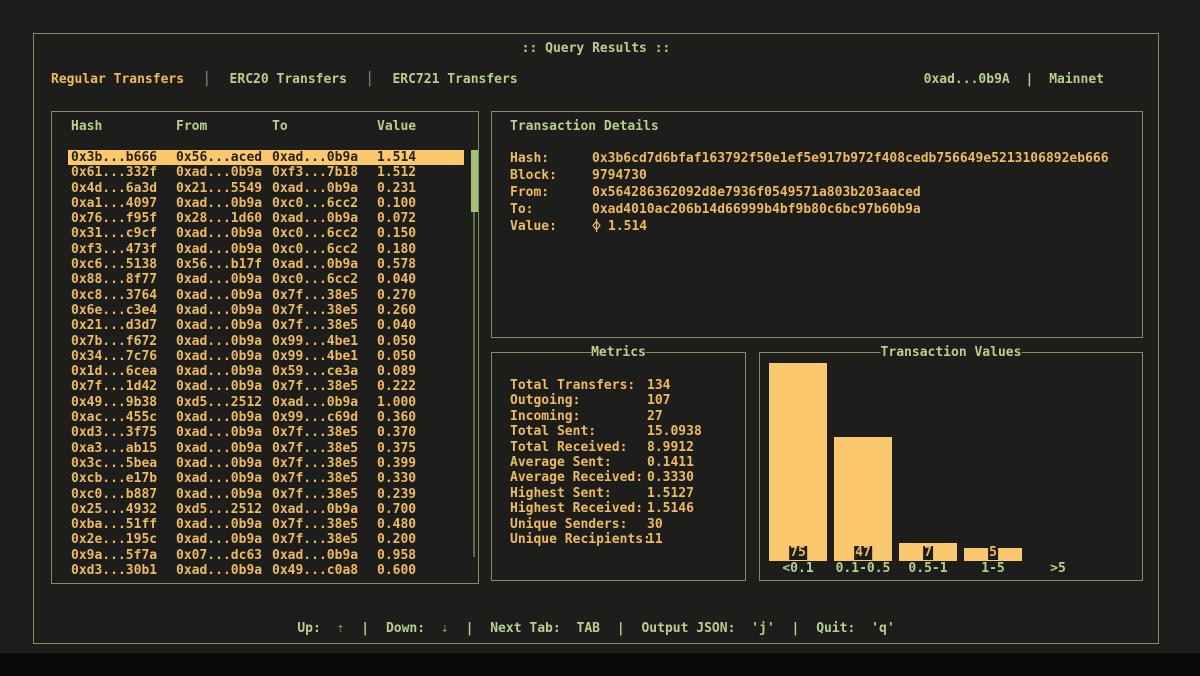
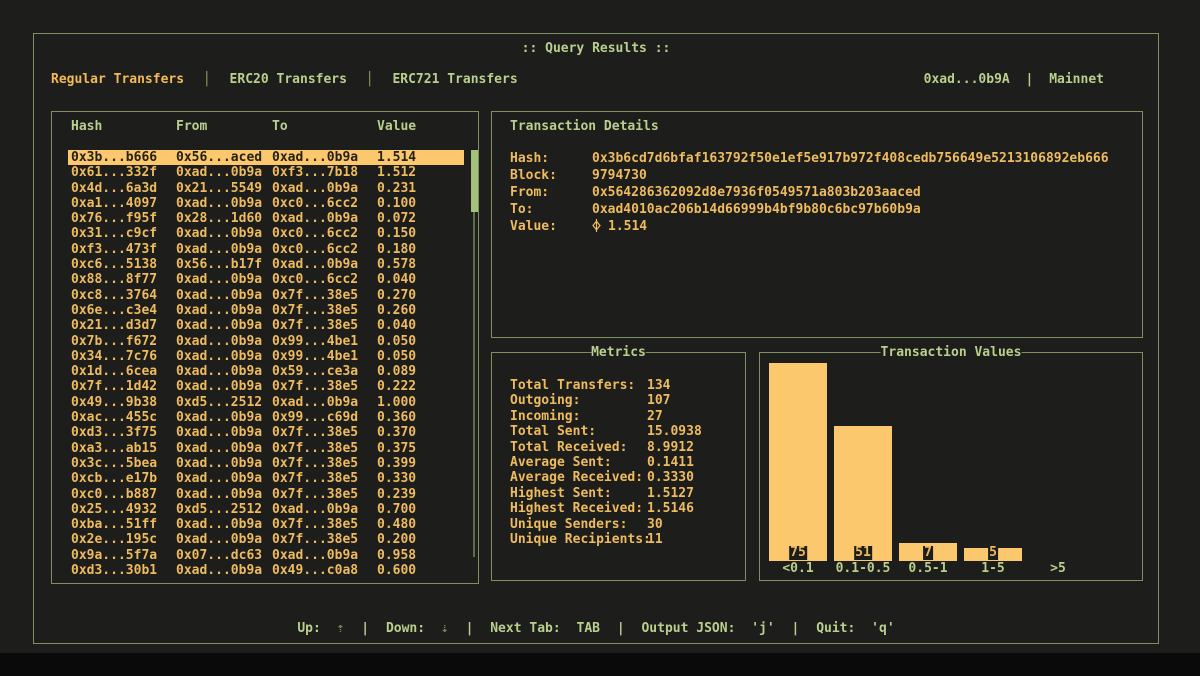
0.1-0.5: 47 -> 51
